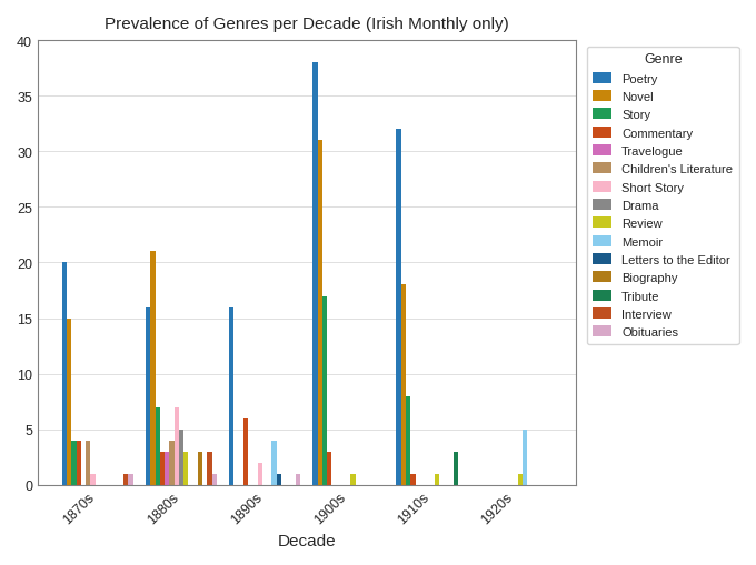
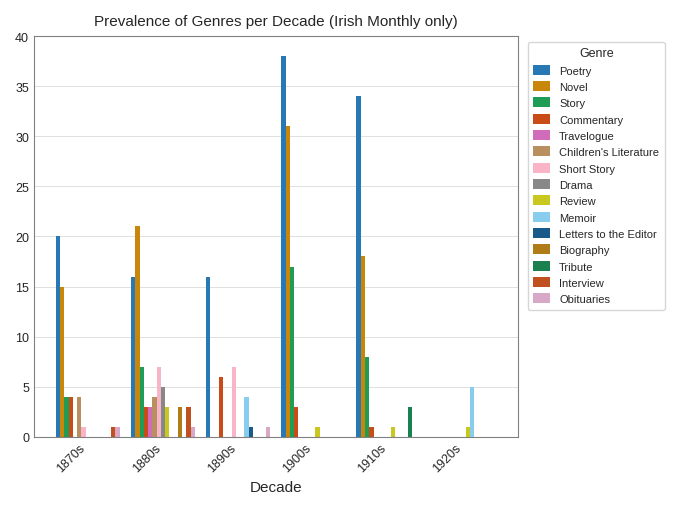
Short Story/1890s: 2 -> 7
Poetry/1910s: 32 -> 34
